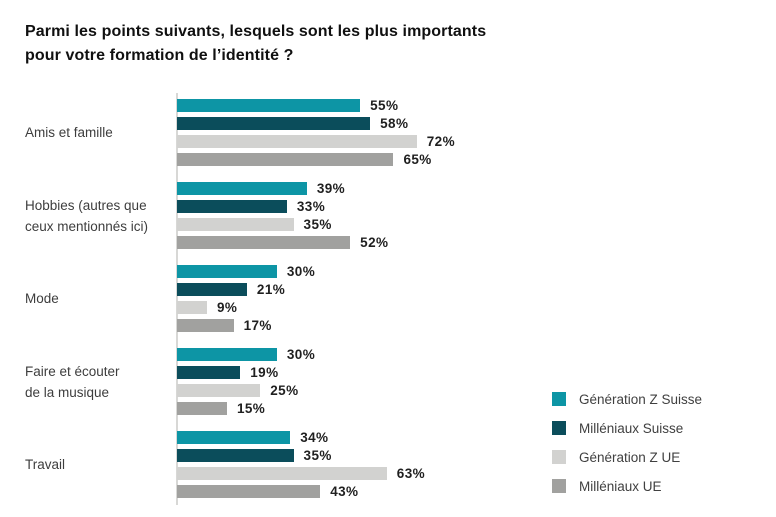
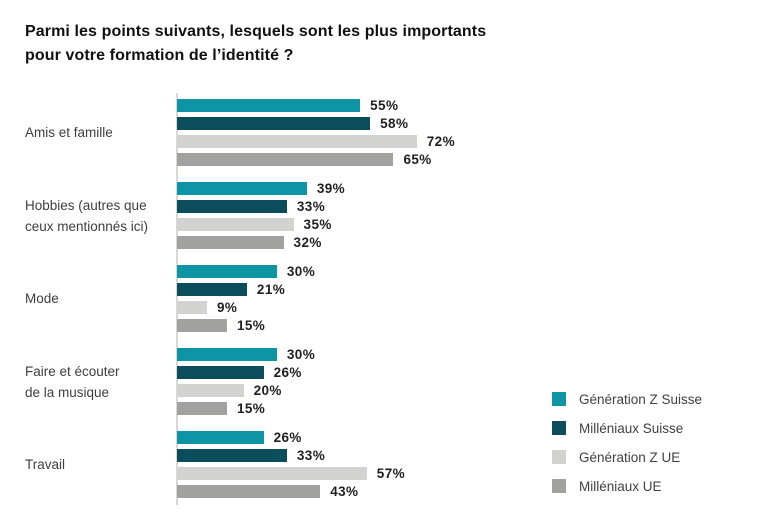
Milléniaux UE/Hobbies (autres que ceux mentionnés ici): 52% -> 32%
Milléniaux UE/Mode: 17% -> 15%
Milléniaux Suisse/Faire et écouter de la musique: 19% -> 26%
Génération Z UE/Faire et écouter de la musique: 25% -> 20%
Génération Z Suisse/Travail: 34% -> 26%
Milléniaux Suisse/Travail: 35% -> 33%
Génération Z UE/Travail: 63% -> 57%
